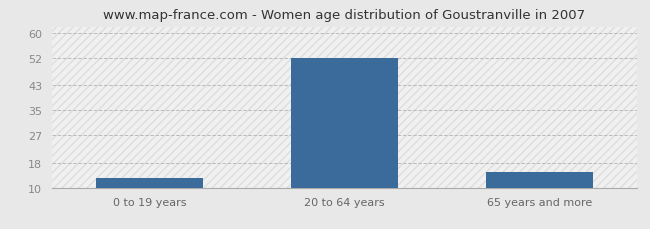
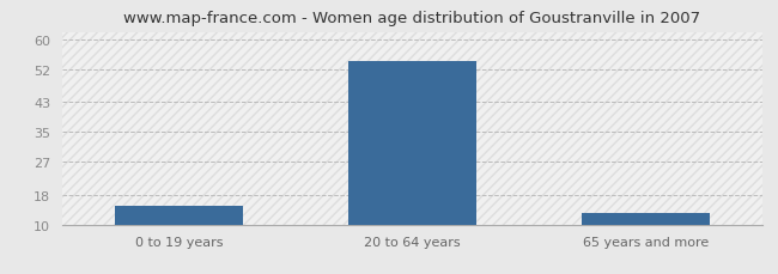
0 to 19 years: 13 -> 15
20 to 64 years: 52 -> 54
65 years and more: 15 -> 13
